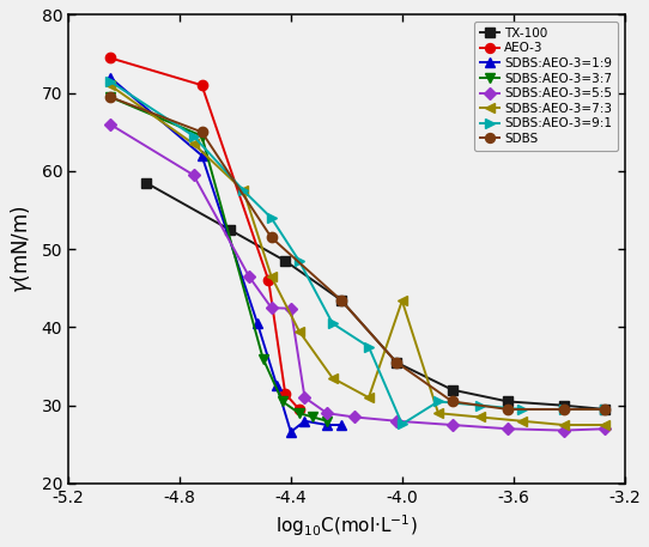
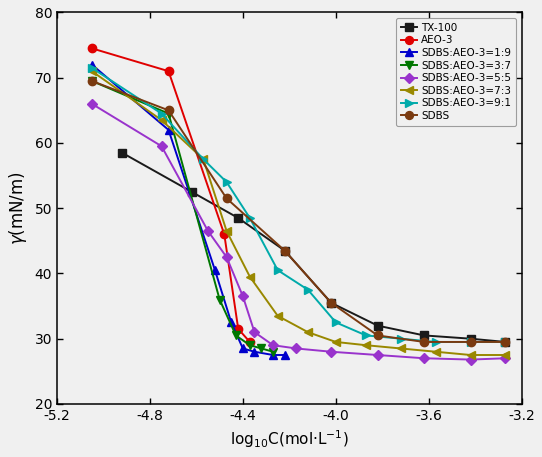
SDBS:AEO-3=1:9/-4.4: 26.6 -> 28.5
SDBS:AEO-3=5:5/-4.4: 42.4 -> 36.5
SDBS:AEO-3=7:3/-4.0: 43.4 -> 29.5
SDBS:AEO-3=9:1/-4.0: 27.6 -> 32.5
